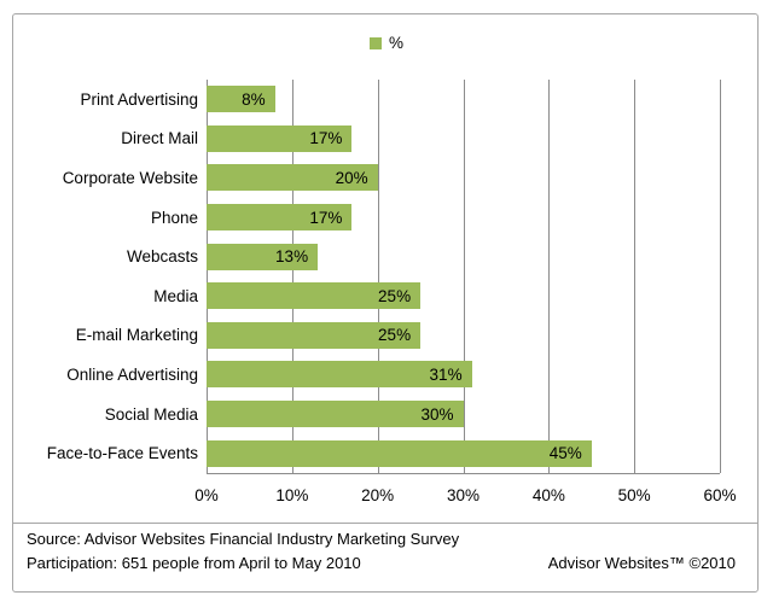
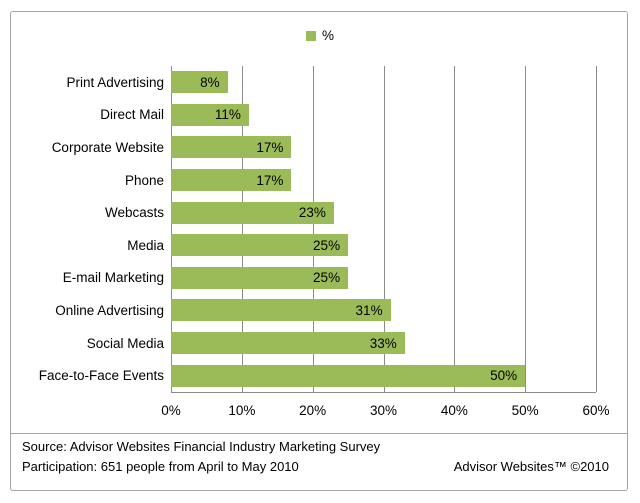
Direct Mail: 17% -> 11%
Corporate Website: 20% -> 17%
Webcasts: 13% -> 23%
Social Media: 30% -> 33%
Face-to-Face Events: 45% -> 50%
